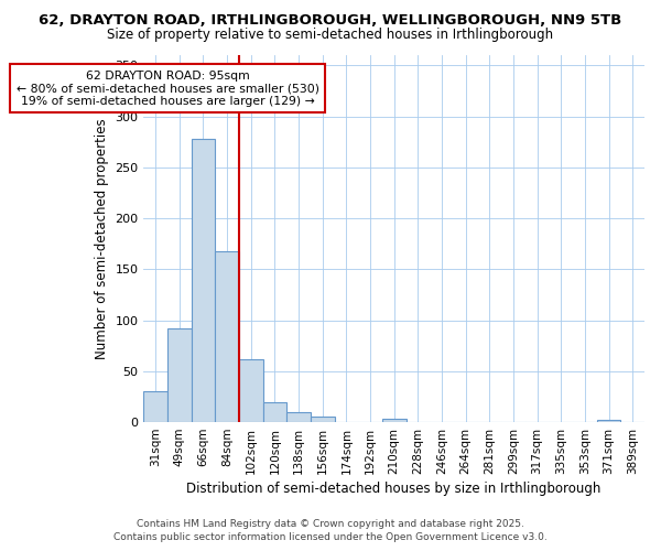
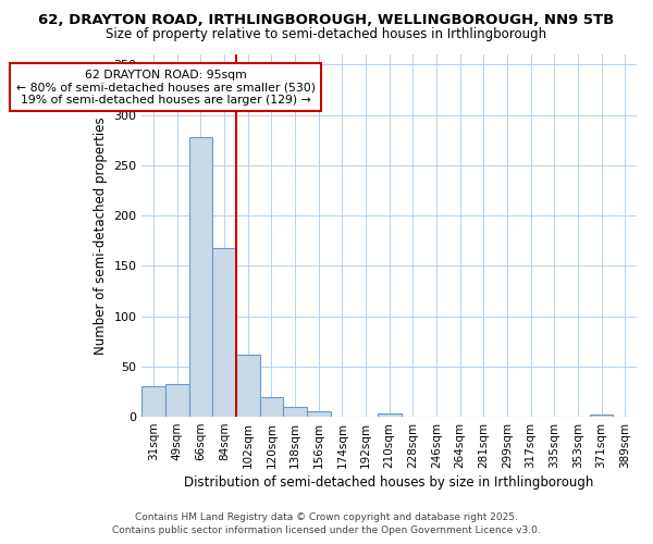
49sqm: 92 -> 32
